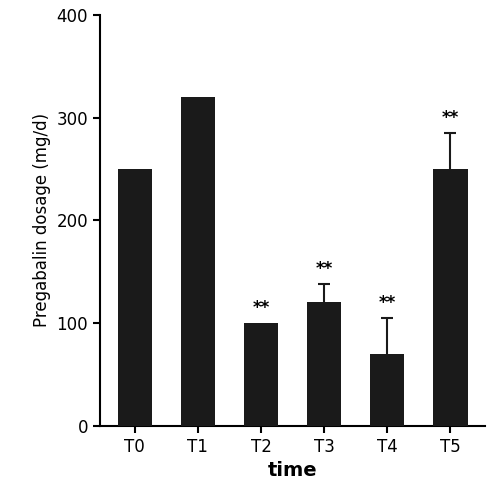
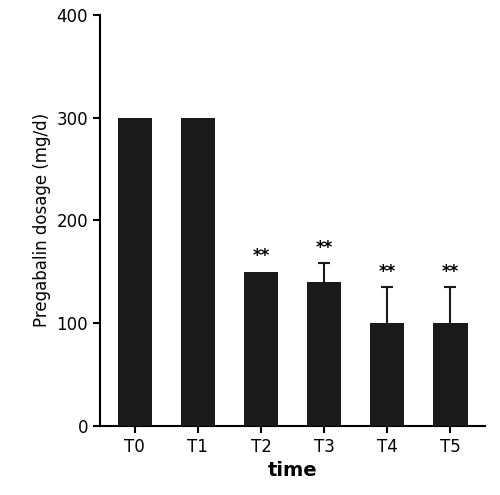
T0: 250 -> 300
T1: 320 -> 300
T2: 100 -> 150
T3: 120 -> 140
T4: 70 -> 100
T5: 250 -> 100
